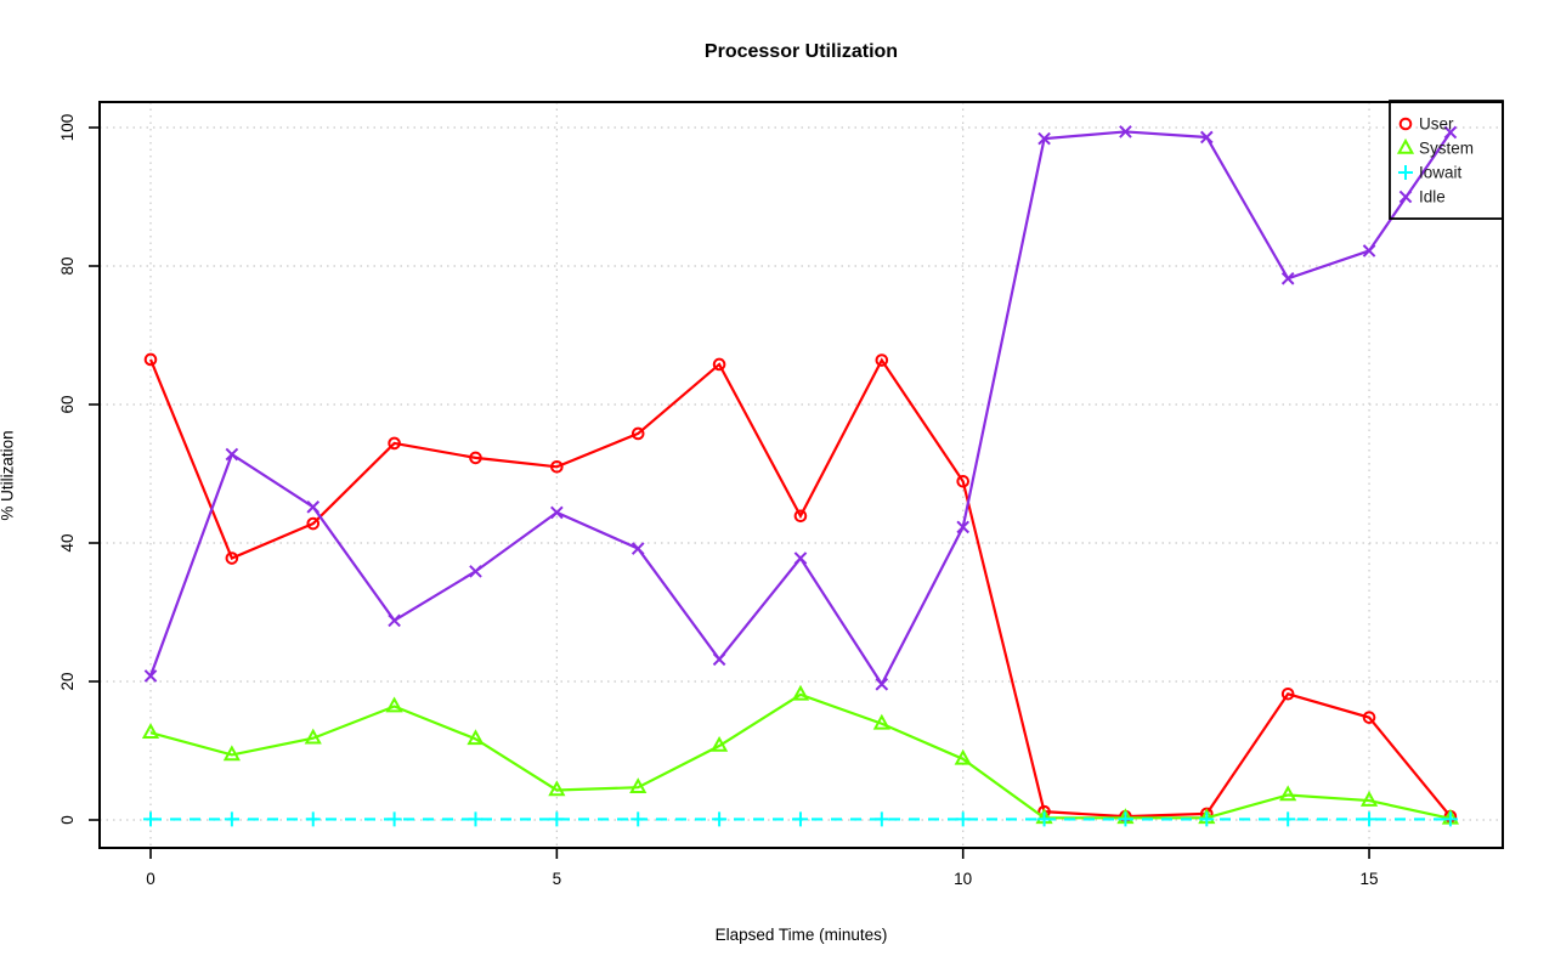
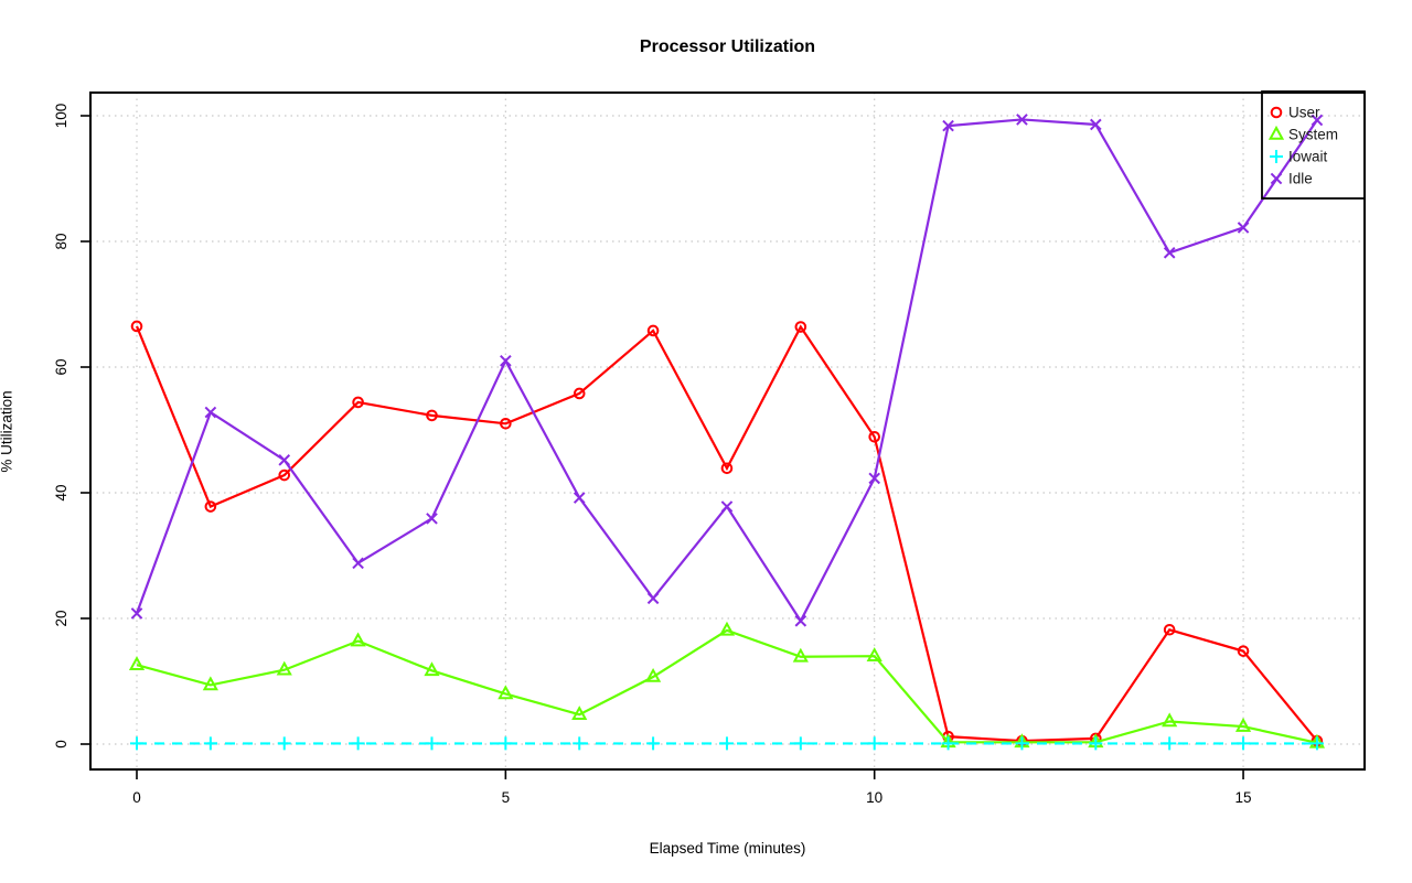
System/5: 4 -> 8
Idle/5: 44 -> 61
System/10: 9 -> 14
